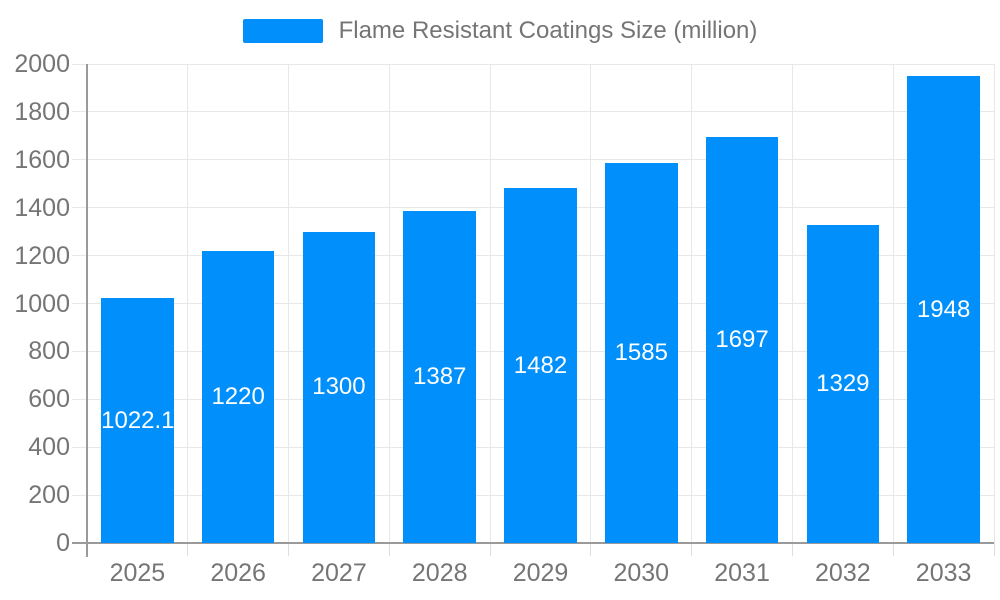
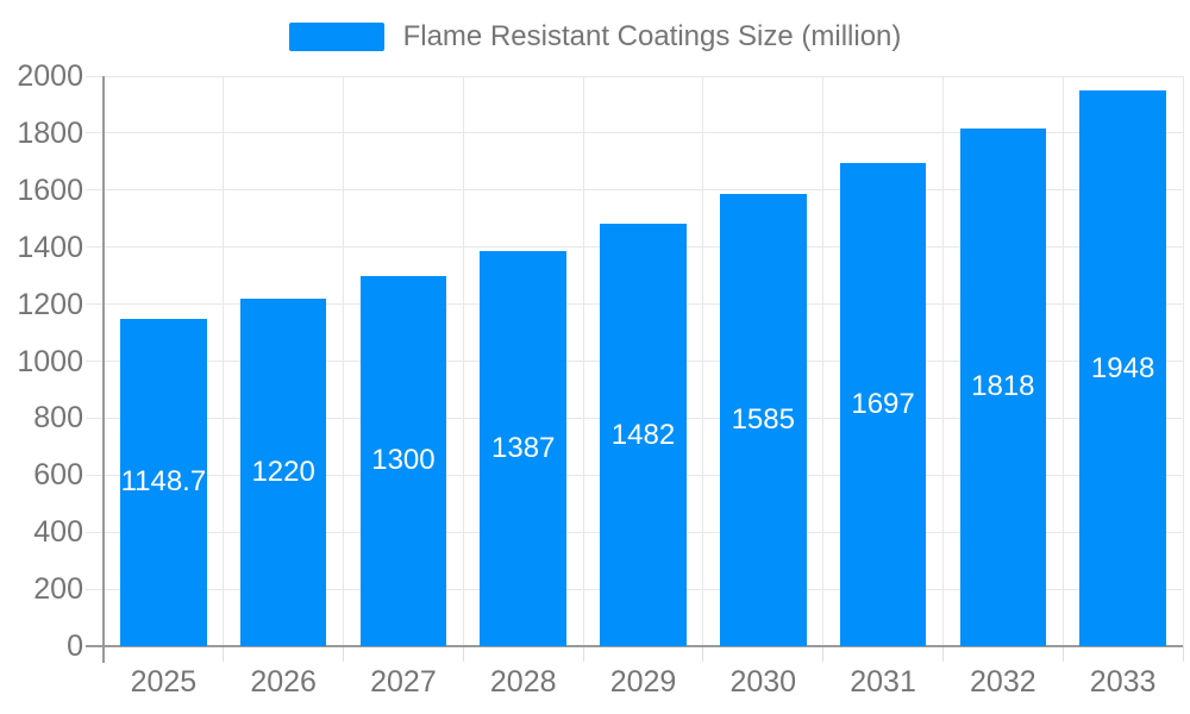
2025: 1022.1 -> 1148.7
2032: 1329 -> 1818
